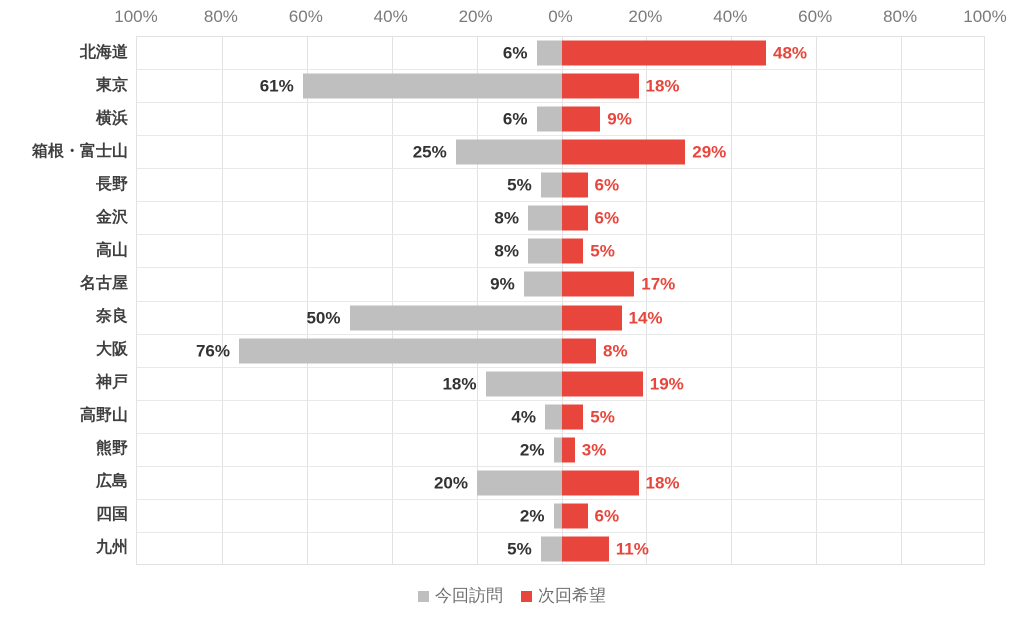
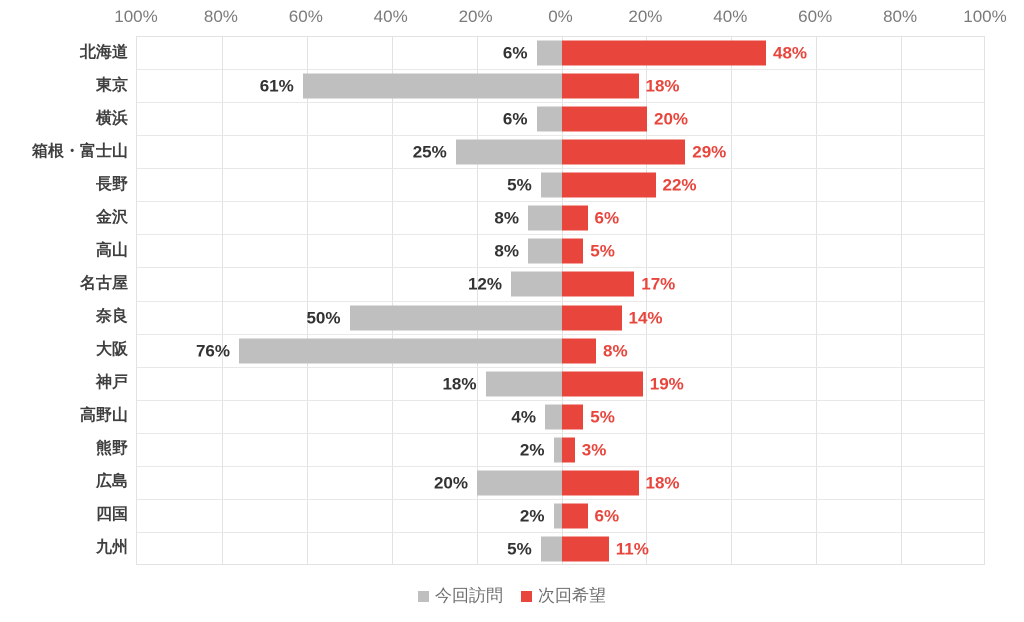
次回希望/横浜: 9% -> 20%
次回希望/長野: 6% -> 22%
今回訪問/名古屋: 9% -> 12%
